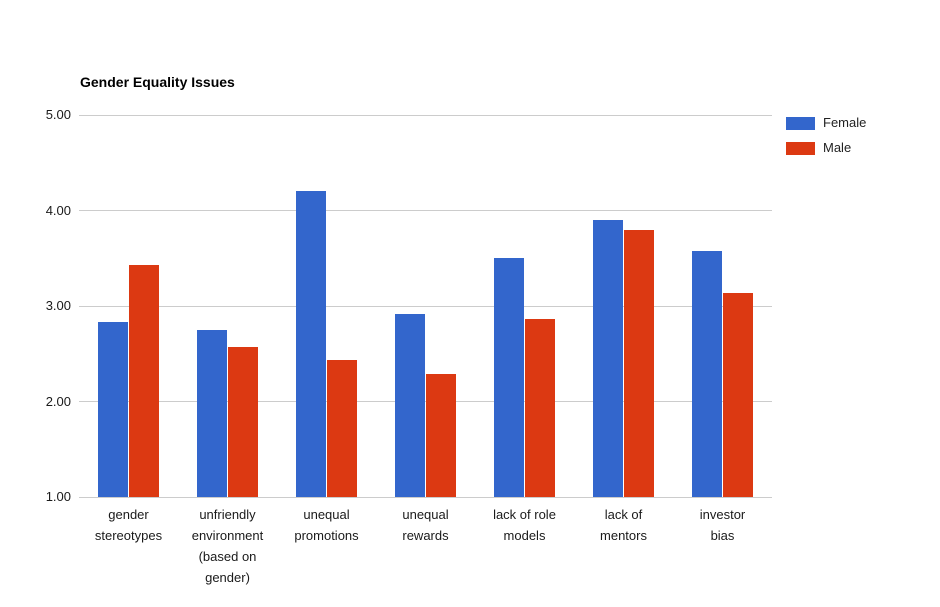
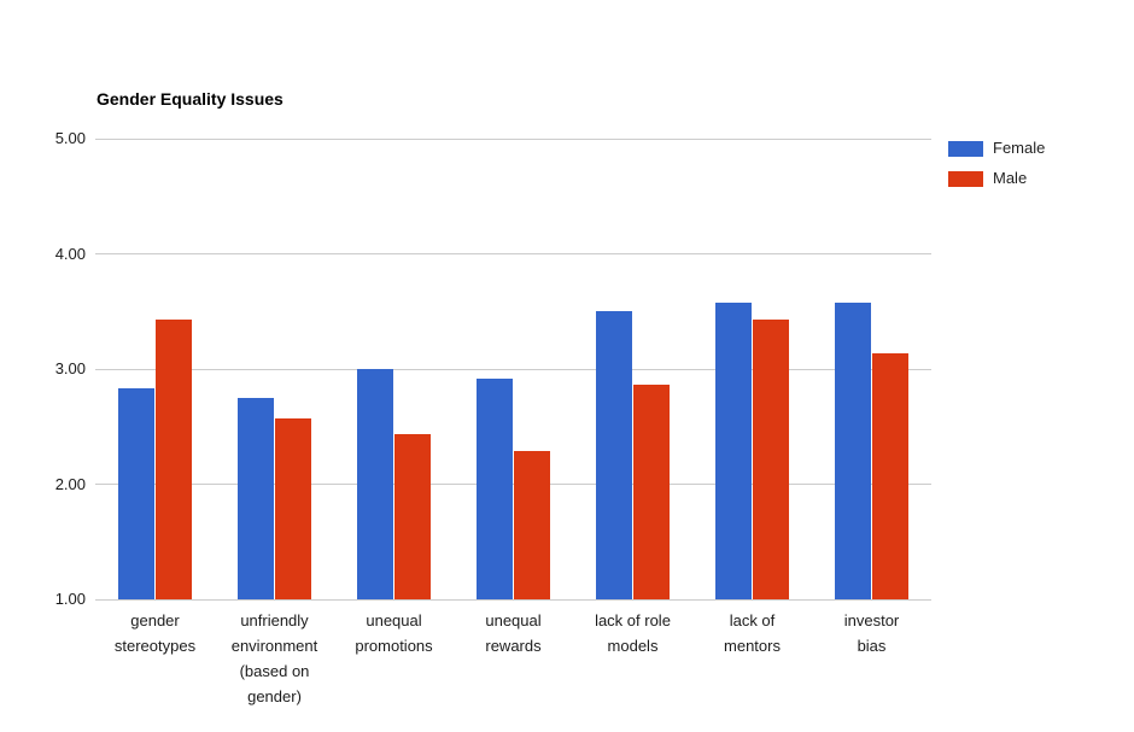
Female/unequal promotions: 4.2 -> 3.0
Female/lack of mentors: 3.9 -> 3.6
Male/lack of mentors: 3.8 -> 3.4
